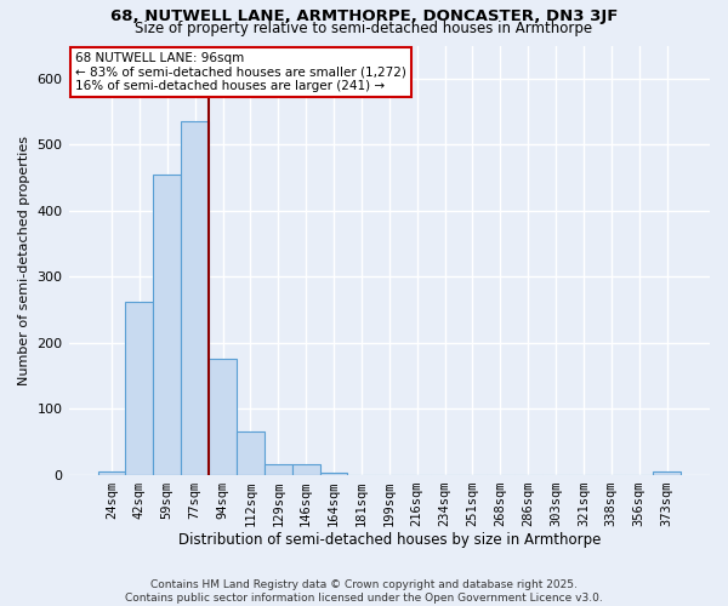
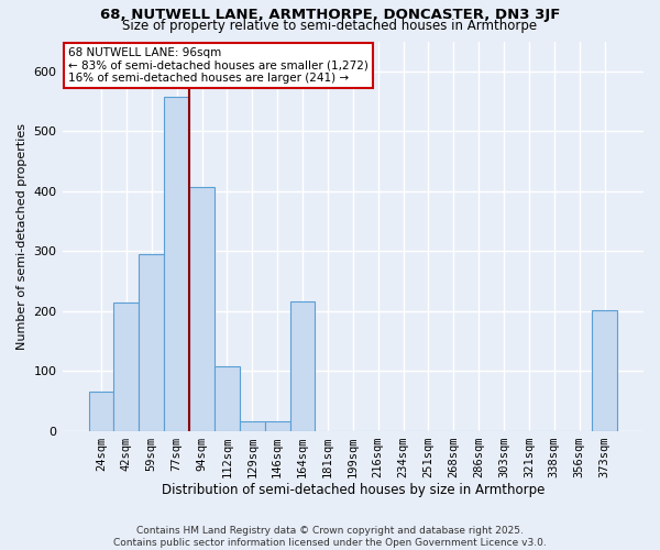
24sqm: 5 -> 66
42sqm: 262 -> 214
59sqm: 455 -> 294
77sqm: 535 -> 558
94sqm: 176 -> 406
112sqm: 65 -> 108
164sqm: 3 -> 216
373sqm: 5 -> 202
